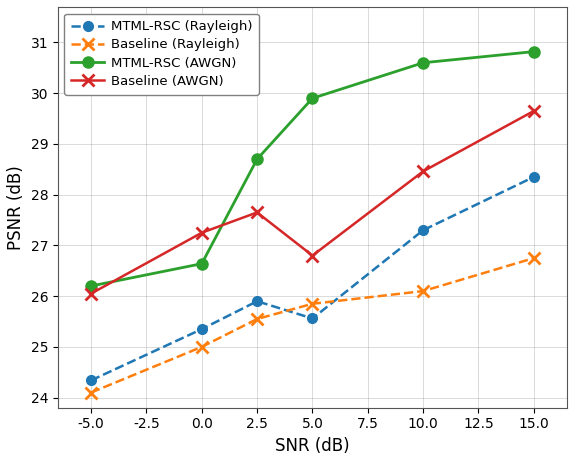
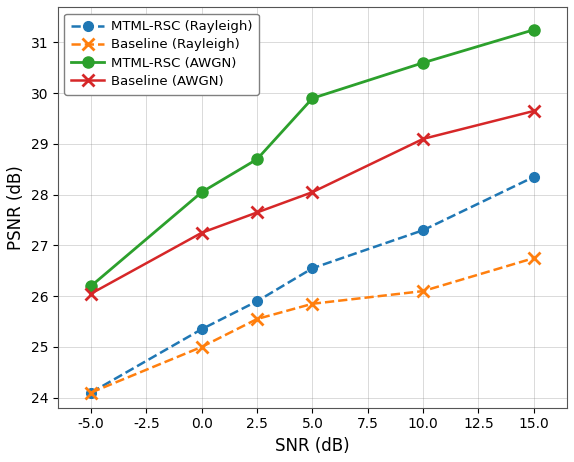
MTML-RSC (Rayleigh)/-5.0: 24.34 -> 24.10
MTML-RSC (AWGN)/0.0: 26.64 -> 28.05
MTML-RSC (Rayleigh)/5.0: 25.56 -> 26.55
Baseline (AWGN)/5.0: 26.80 -> 28.05
Baseline (AWGN)/10.0: 28.46 -> 29.10
MTML-RSC (AWGN)/15.0: 30.82 -> 31.25
